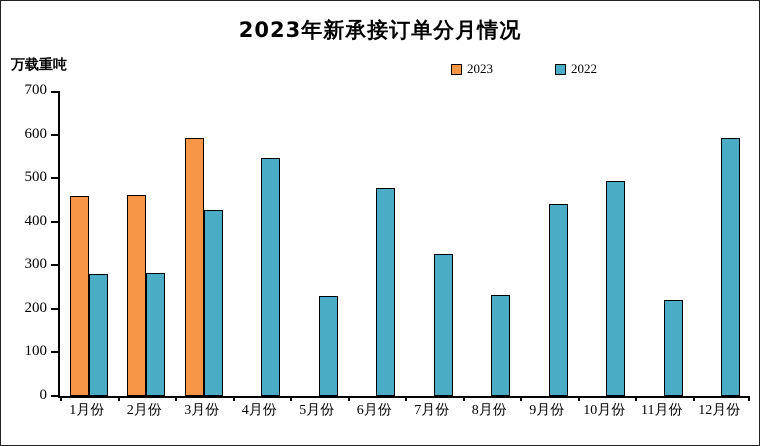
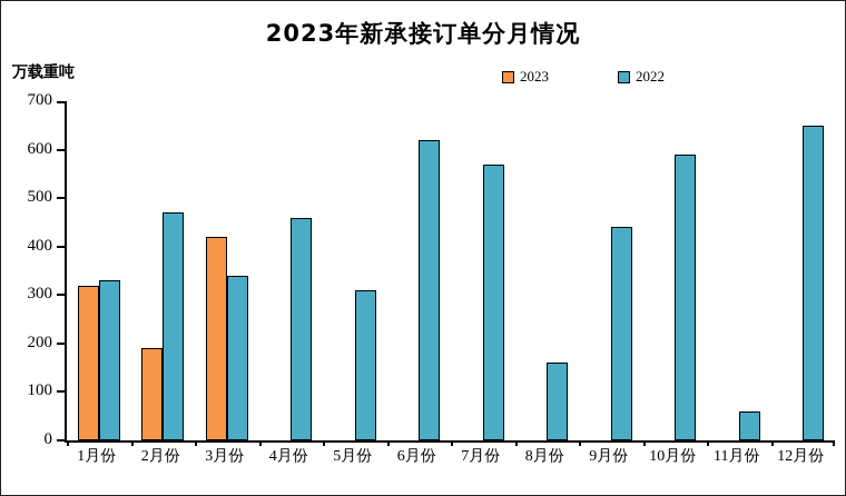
2023/1月份: 460 -> 320
2022/1月份: 280 -> 330
2023/2月份: 460 -> 190
2022/2月份: 280 -> 470
2023/3月份: 590 -> 420
2022/3月份: 430 -> 340
2022/4月份: 550 -> 460
2022/5月份: 230 -> 310
2022/6月份: 480 -> 620
2022/7月份: 330 -> 570
2022/8月份: 230 -> 160
2022/10月份: 490 -> 590
2022/11月份: 220 -> 60
2022/12月份: 590 -> 650
